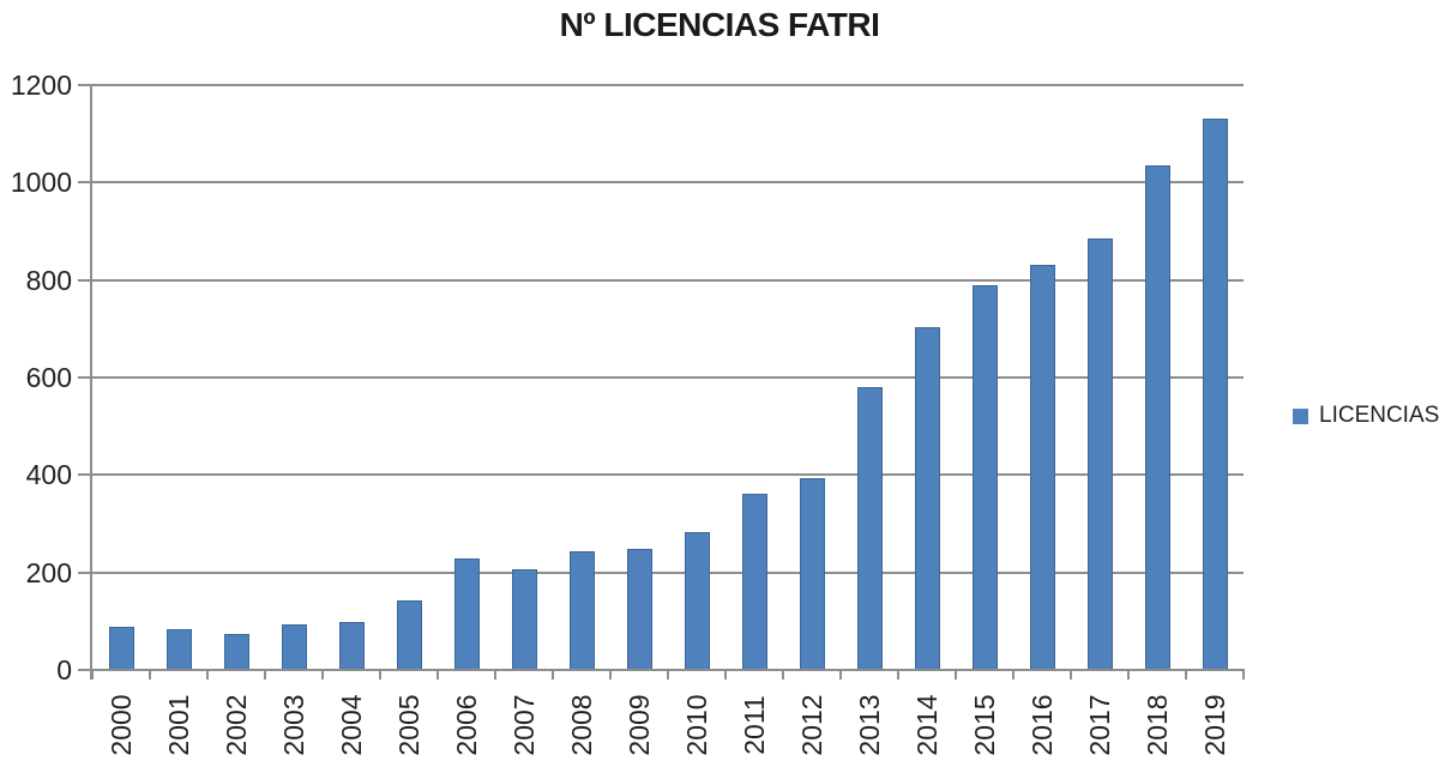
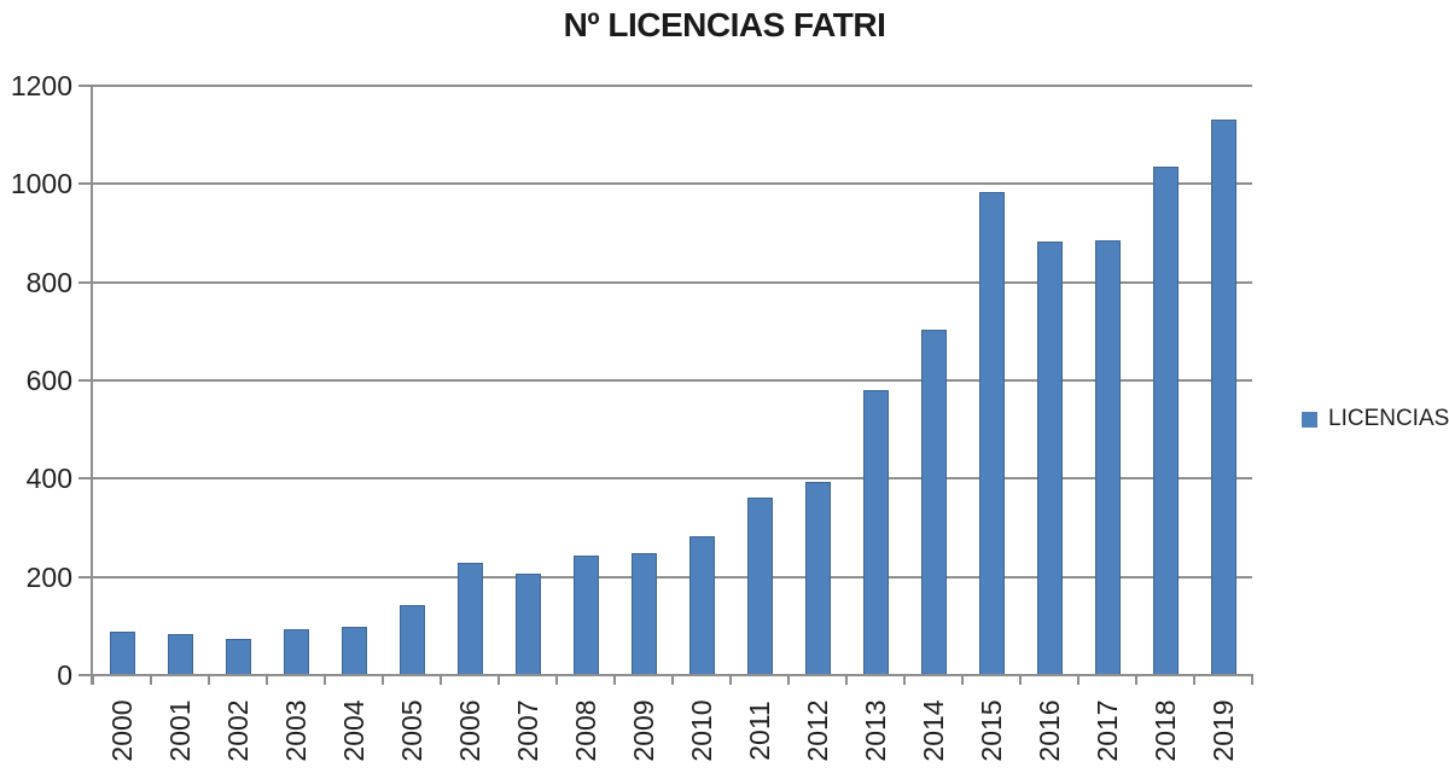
2015: 790 -> 980
2016: 830 -> 880
